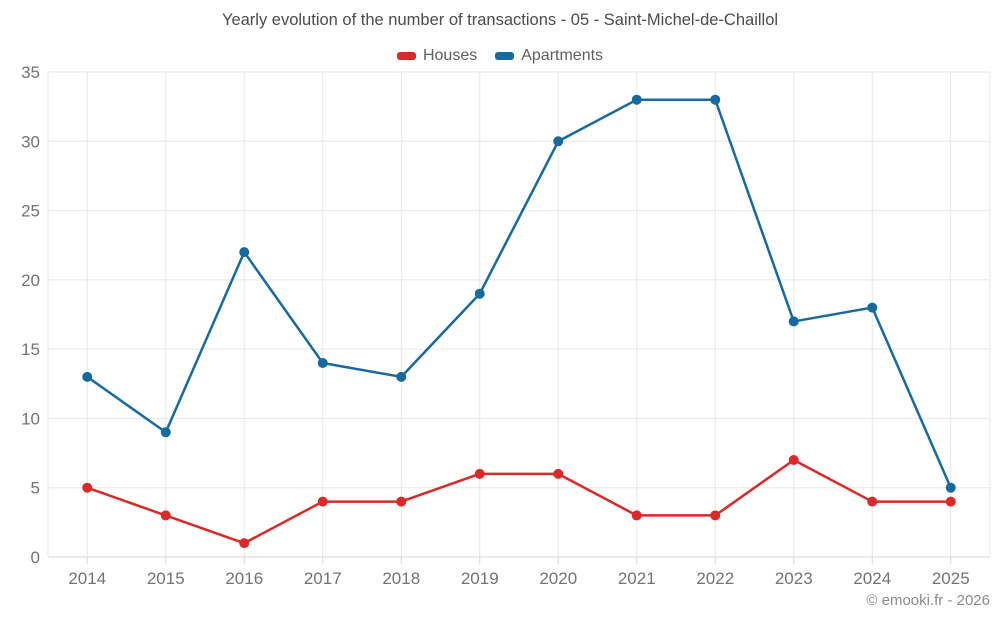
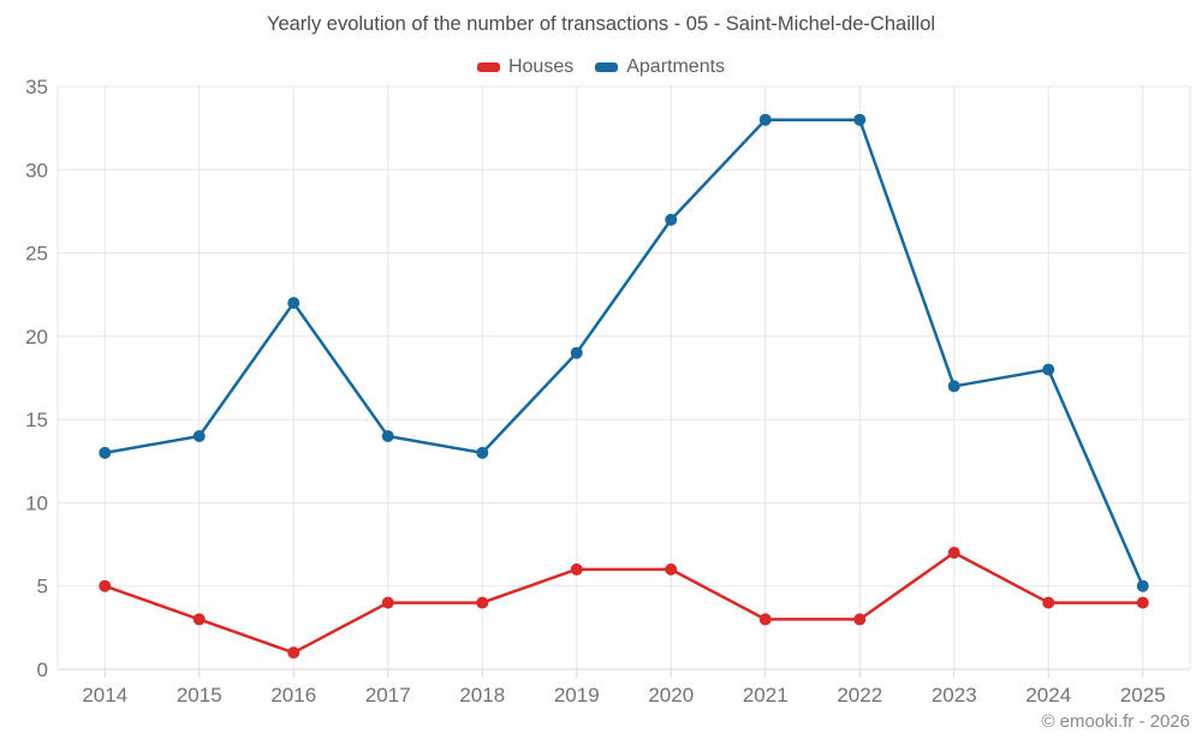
Apartments/2015: 9 -> 14
Apartments/2020: 30 -> 27
